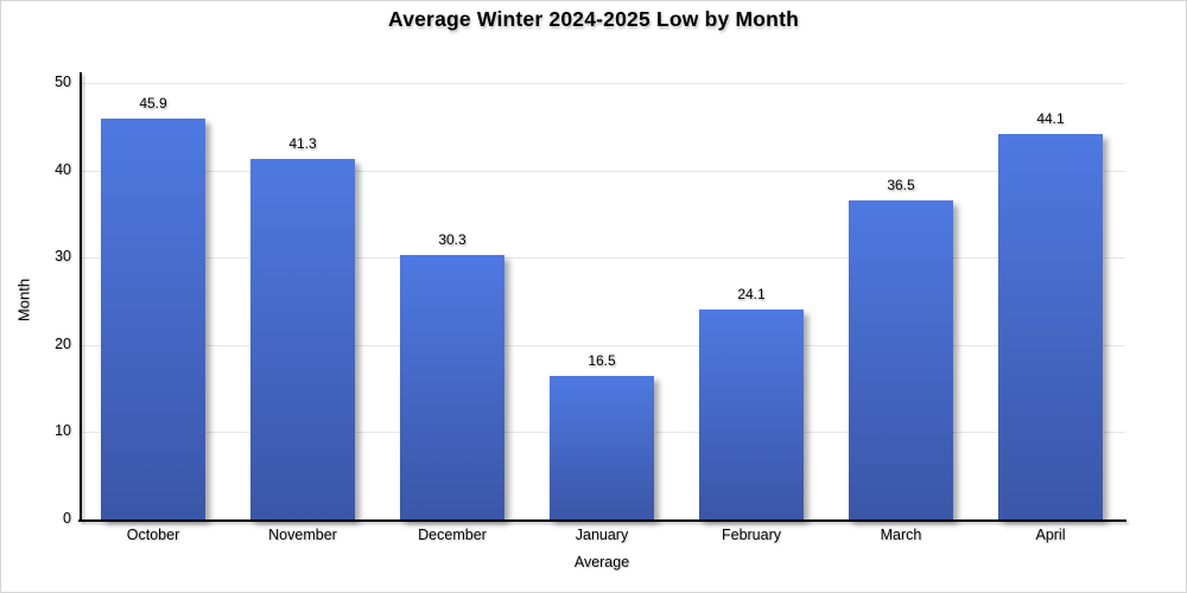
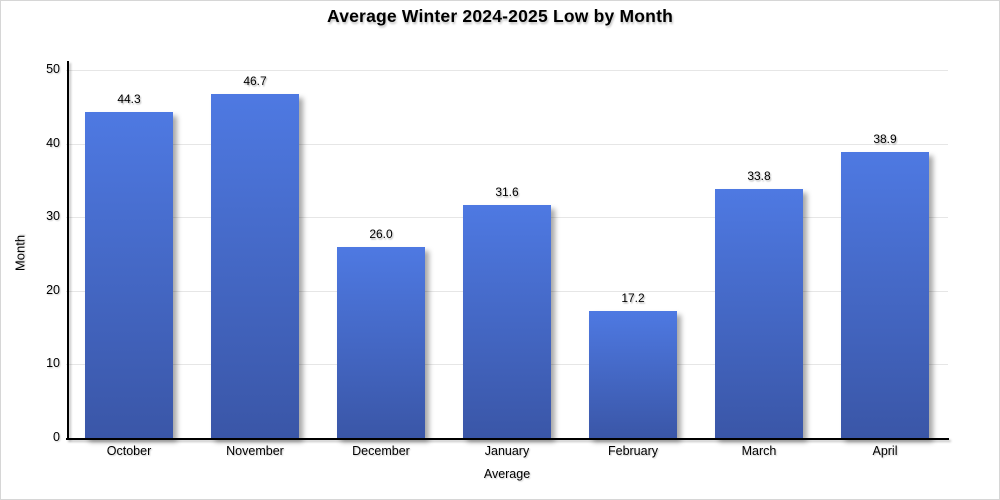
October: 45.9 -> 44.3
November: 41.3 -> 46.7
December: 30.3 -> 26.0
January: 16.5 -> 31.6
February: 24.1 -> 17.2
March: 36.5 -> 33.8
April: 44.1 -> 38.9
